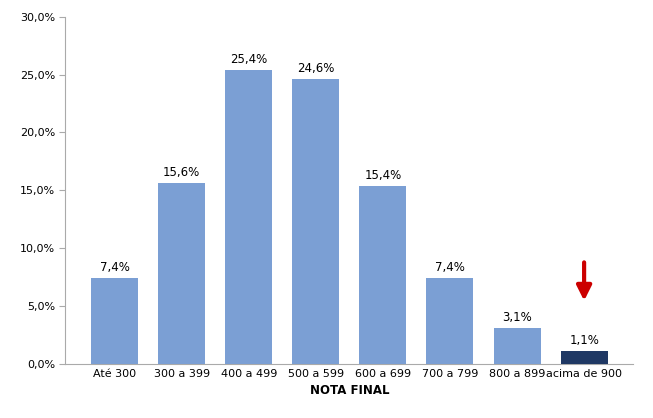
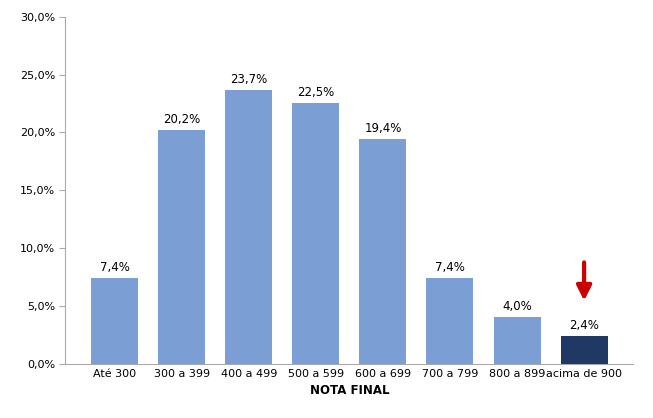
300 a 399: 15,6% -> 20,2%
400 a 499: 25,4% -> 23,7%
500 a 599: 24,6% -> 22,5%
600 a 699: 15,4% -> 19,4%
800 a 899: 3,1% -> 4,0%
acima de 900: 1,1% -> 2,4%
